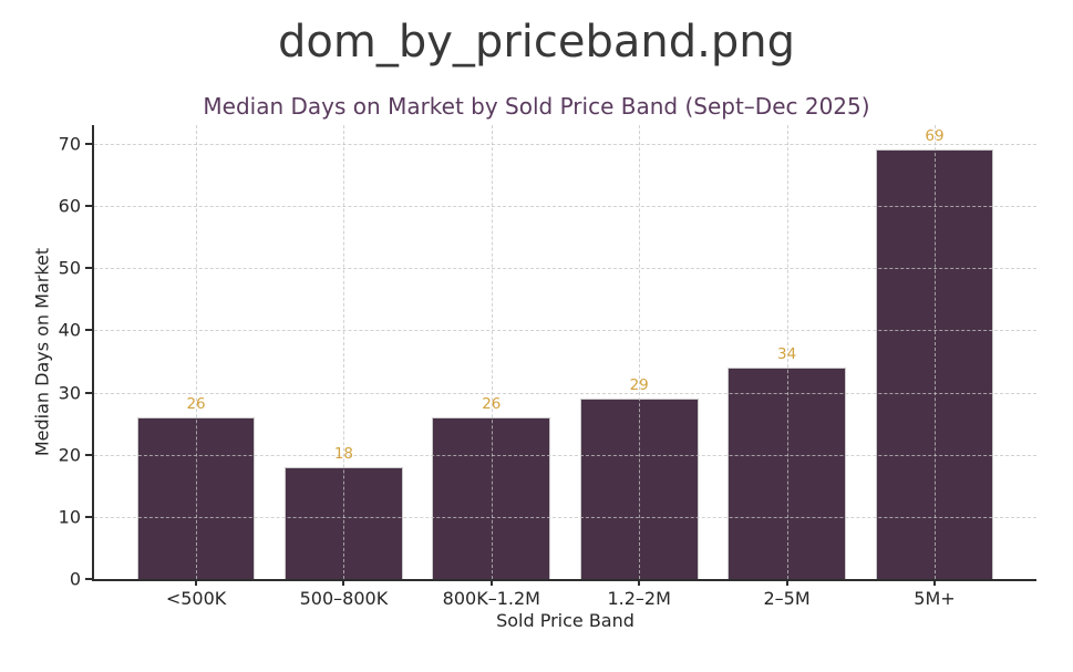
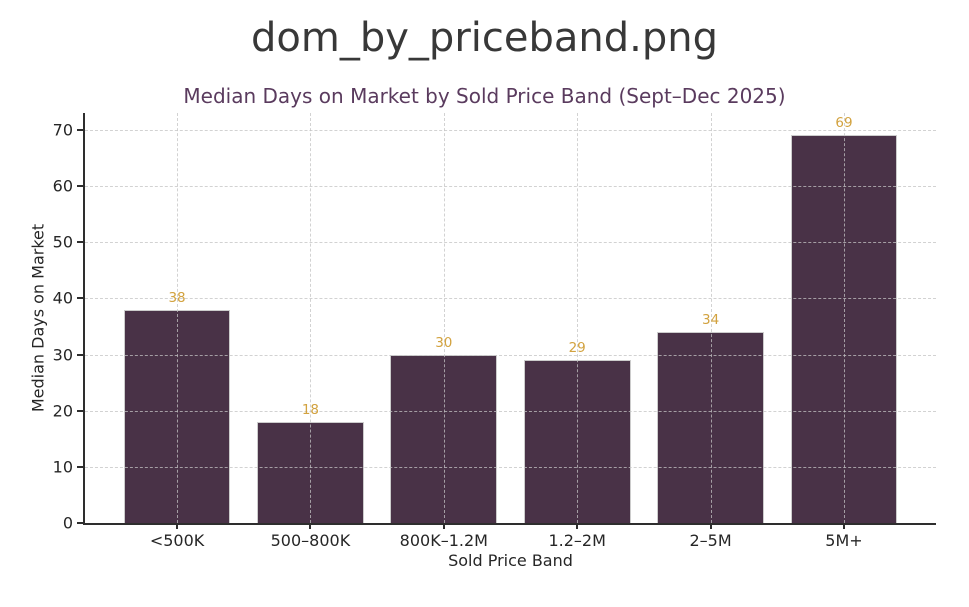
<500K: 26 -> 38
800K–1.2M: 26 -> 30
